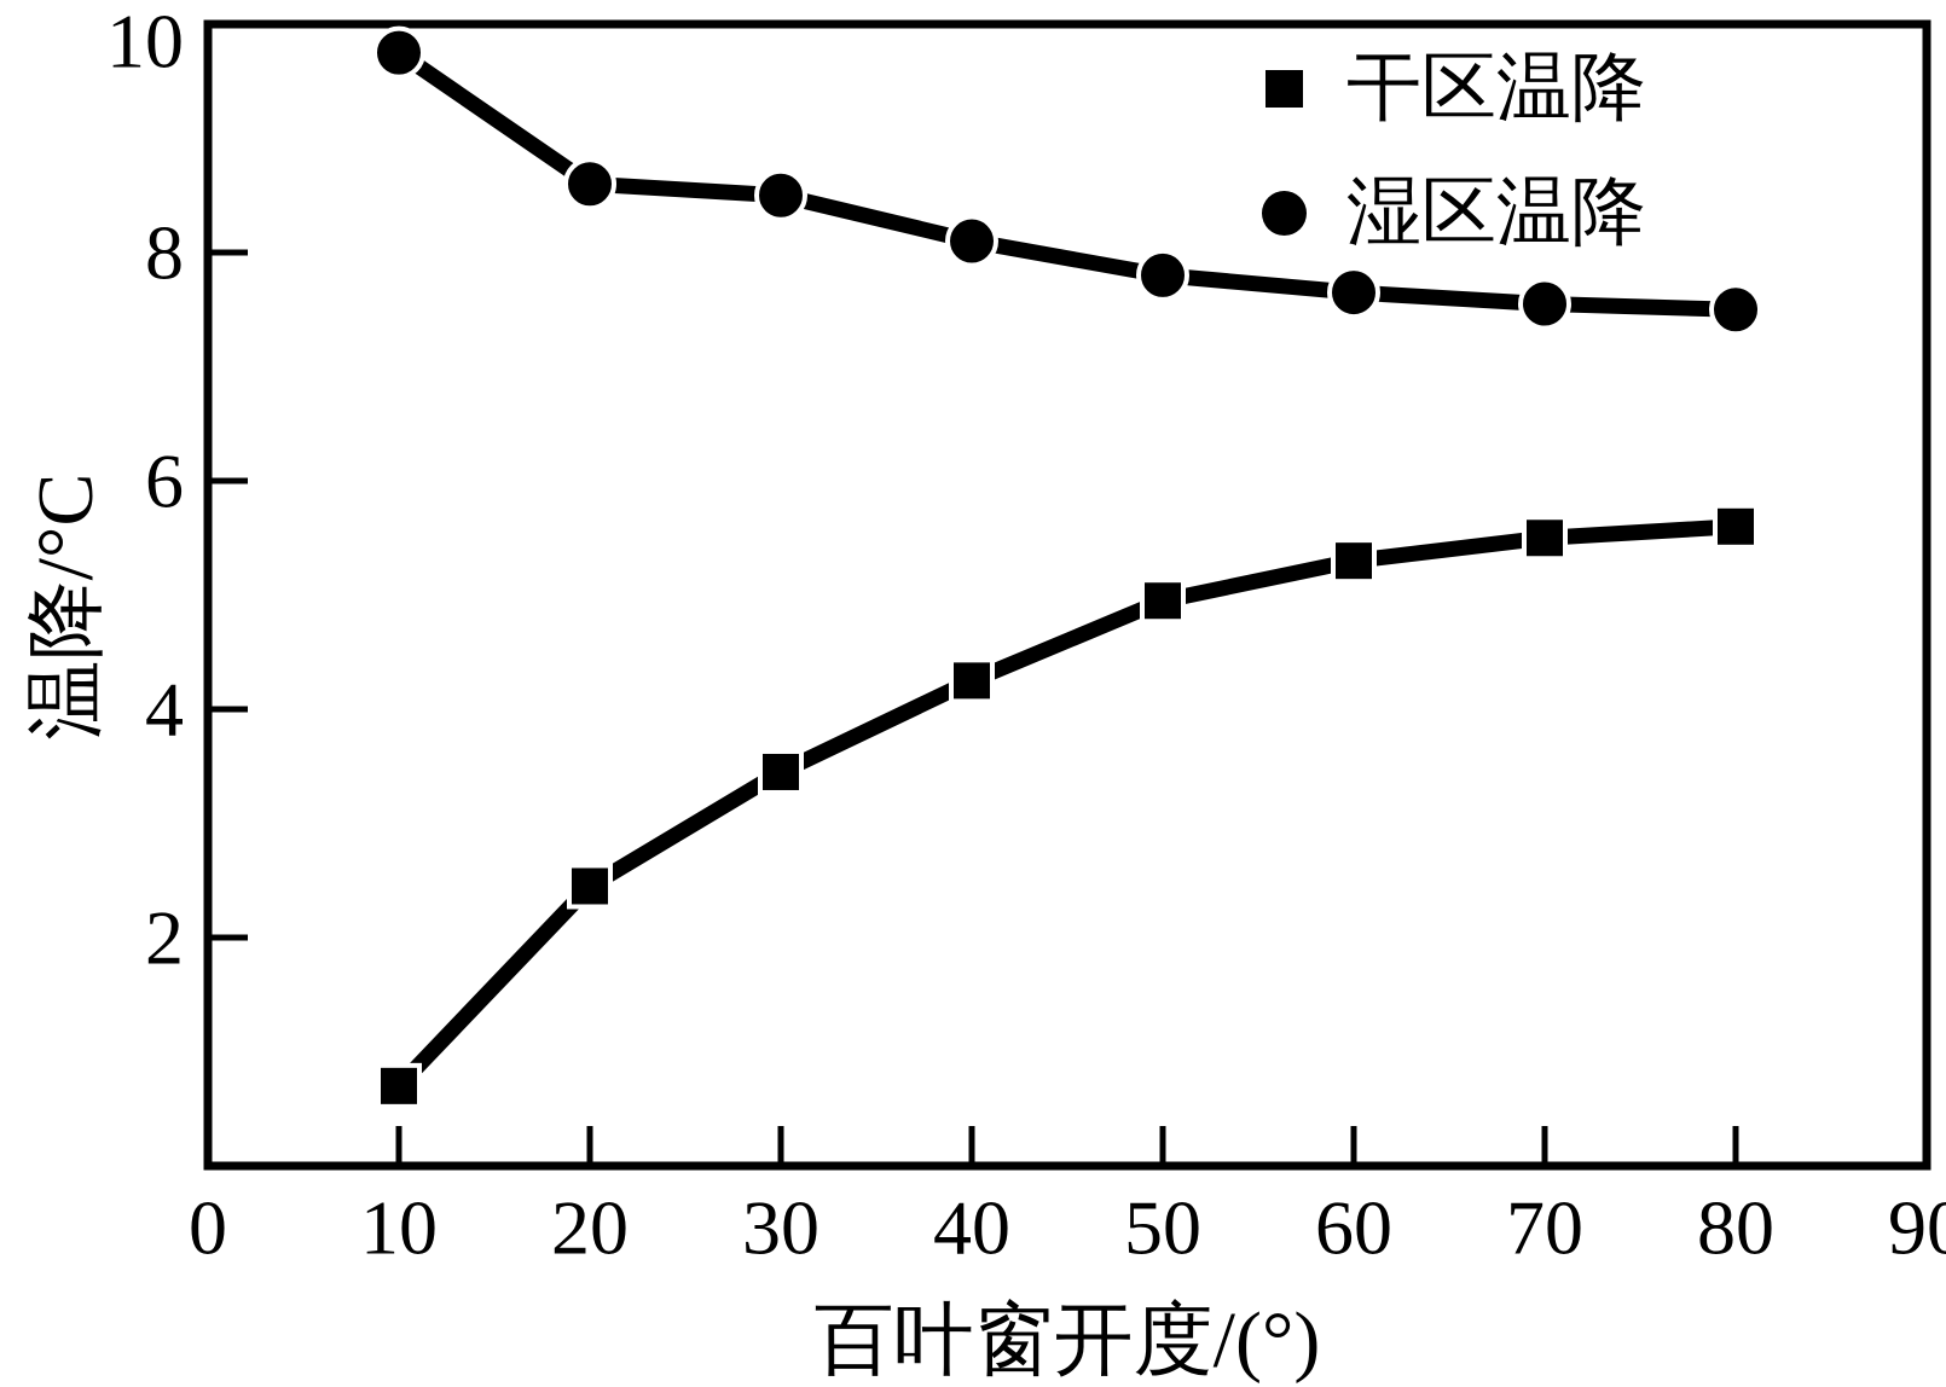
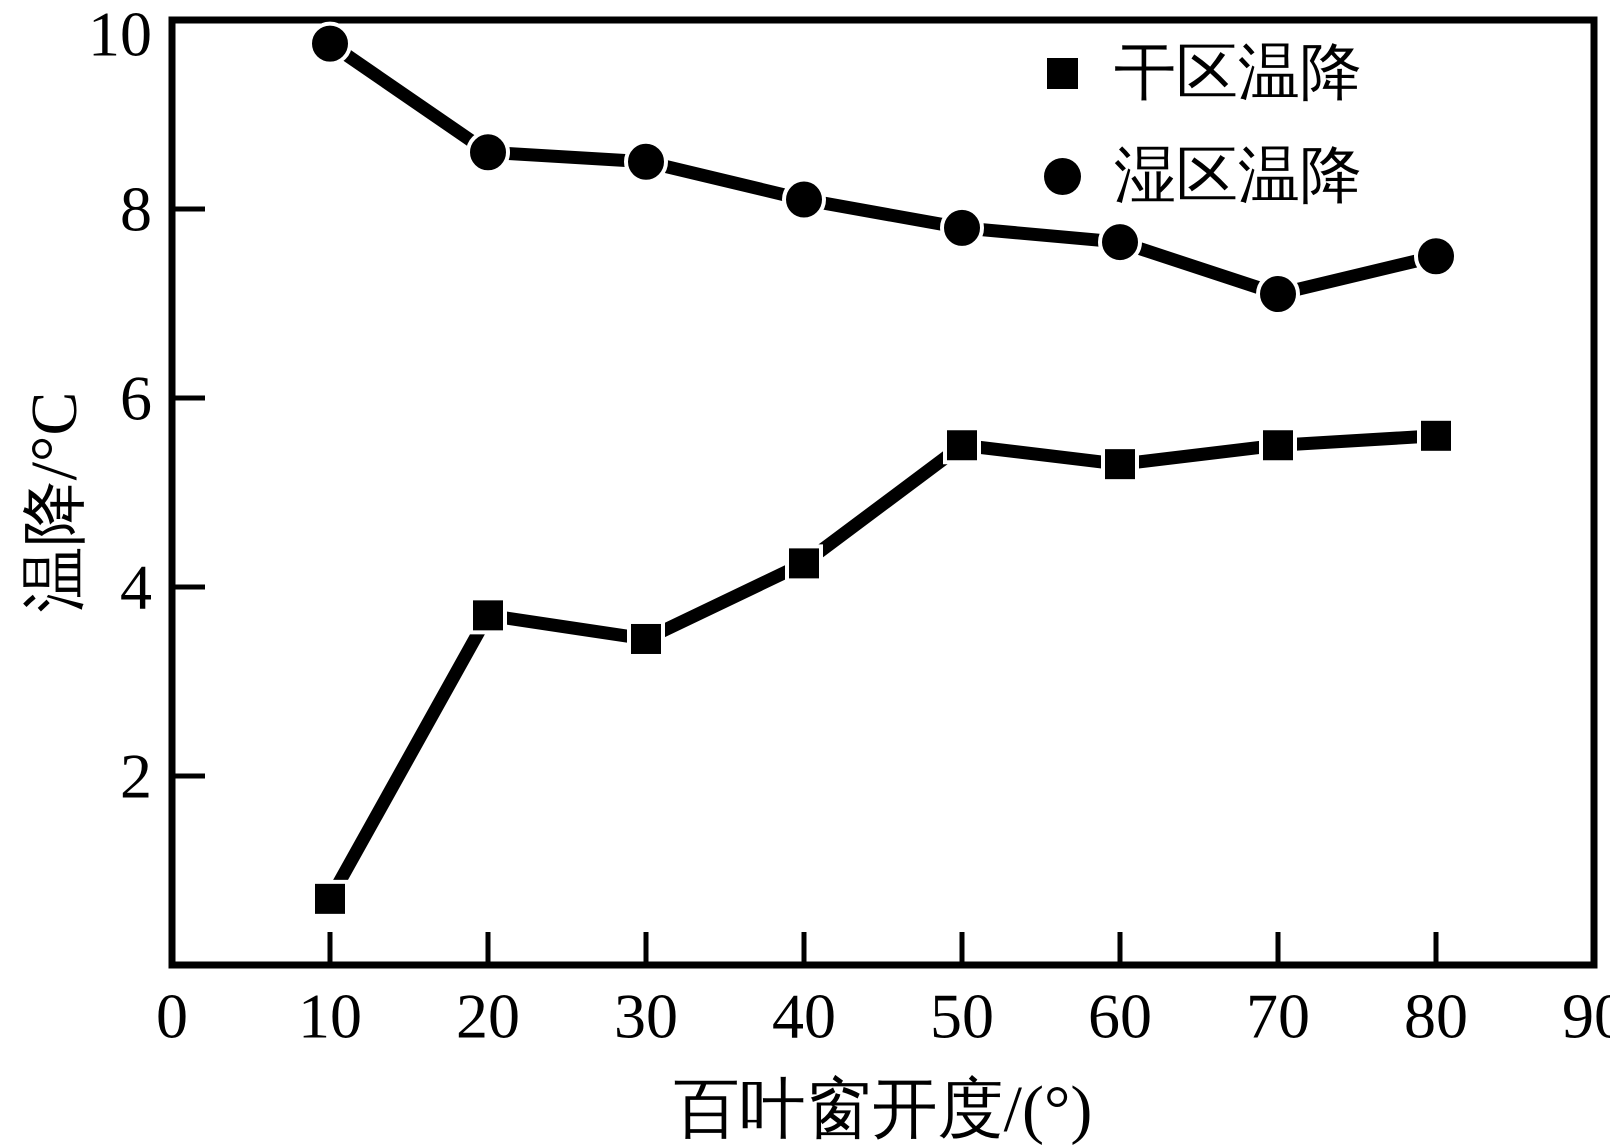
干区温降/20: 2.5 -> 3.7
干区温降/50: 5.0 -> 5.5
湿区温降/70: 7.5 -> 7.1
